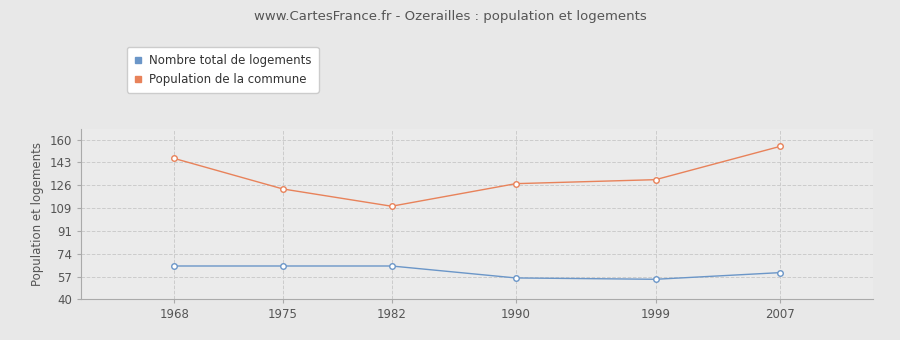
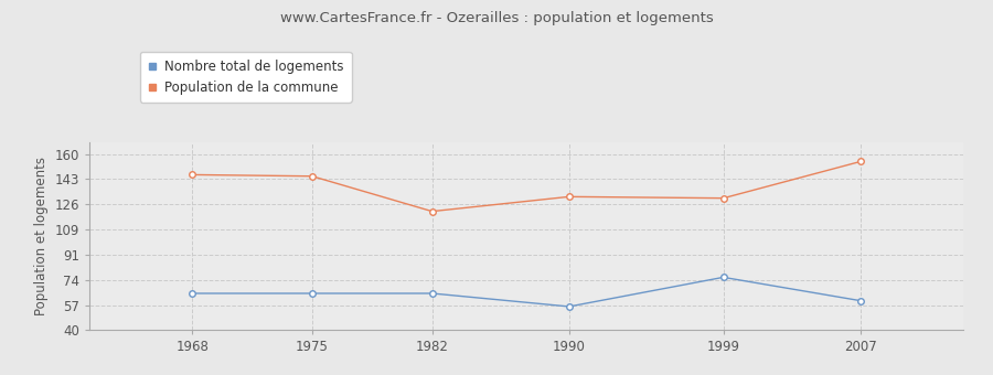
Population de la commune/1975: 123 -> 145
Population de la commune/1982: 110 -> 121
Population de la commune/1990: 127 -> 131
Nombre total de logements/1999: 55 -> 76
